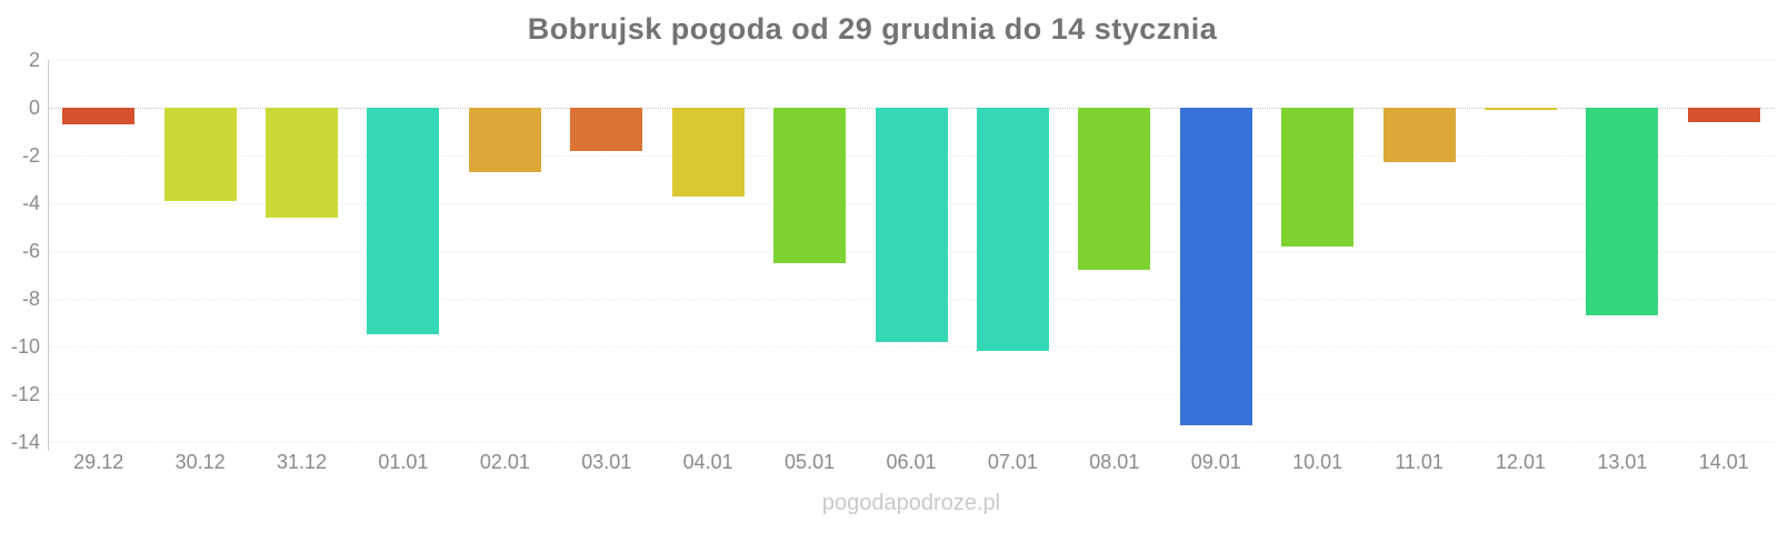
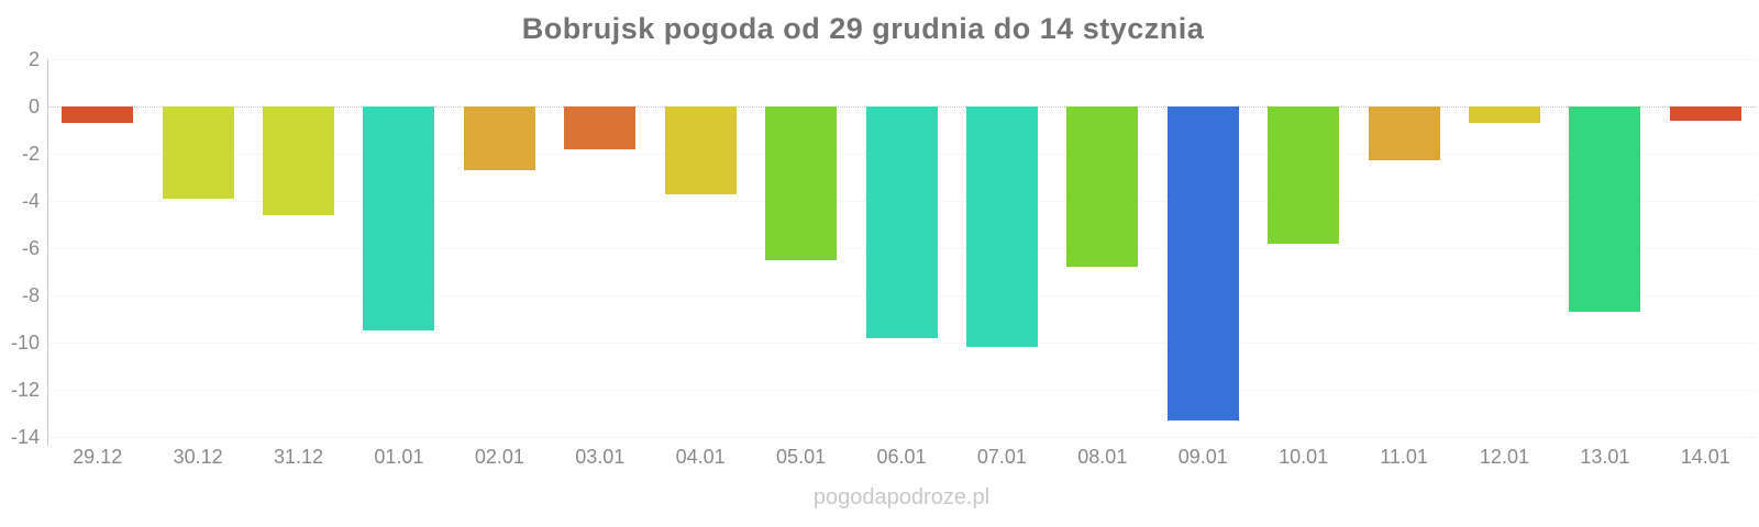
12.01: -0.1 -> -0.7
